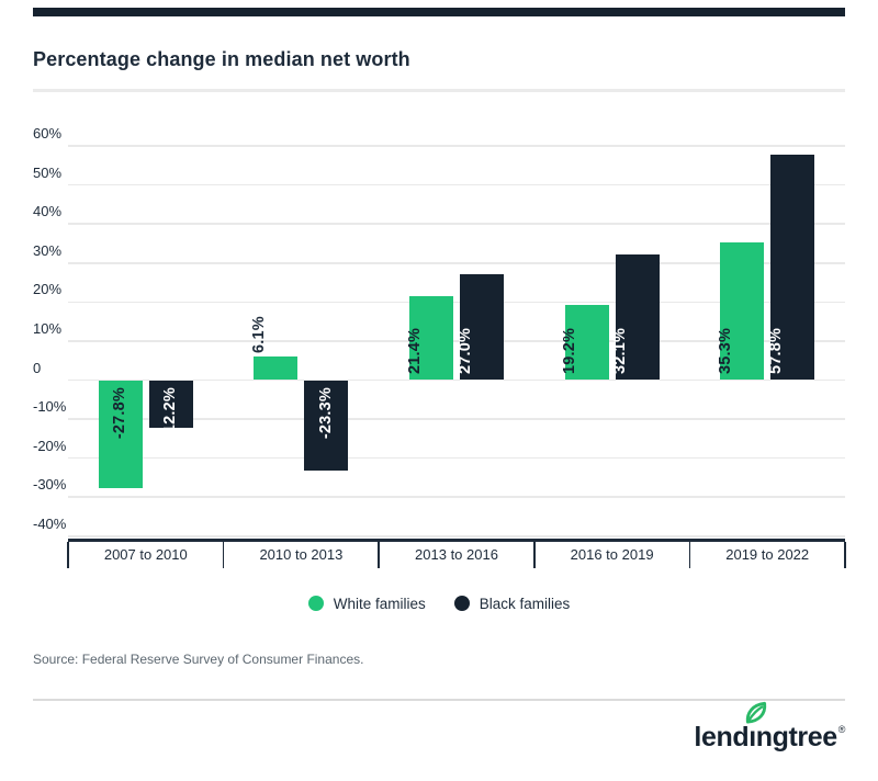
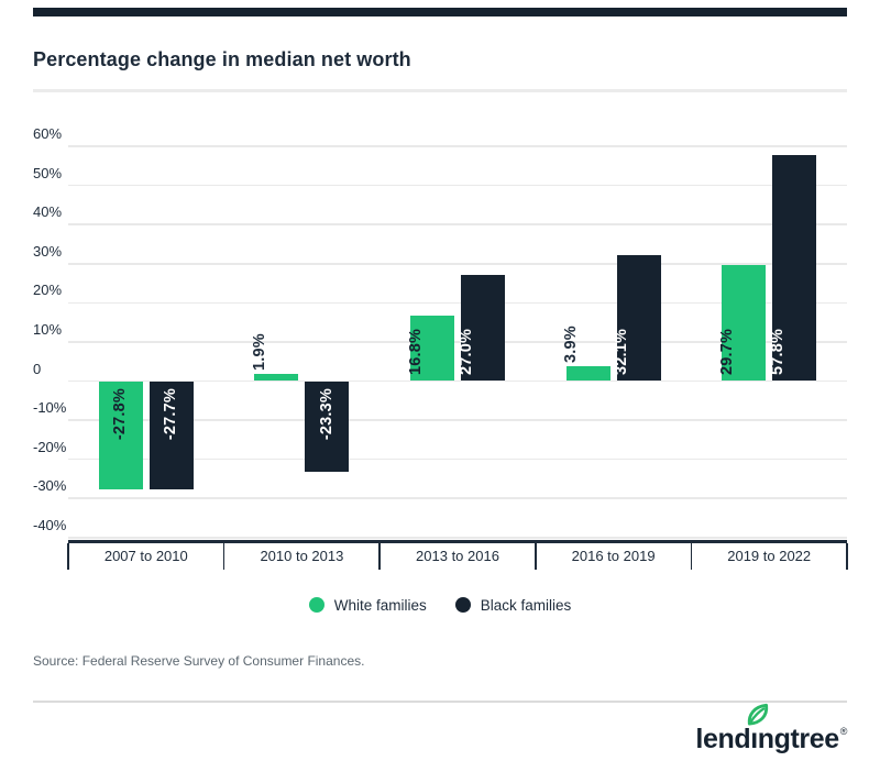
Black families/2007 to 2010: -12.2% -> -27.7%
White families/2010 to 2013: 6.1% -> 1.9%
White families/2013 to 2016: 21.4% -> 16.8%
White families/2016 to 2019: 19.2% -> 3.9%
White families/2019 to 2022: 35.3% -> 29.7%
